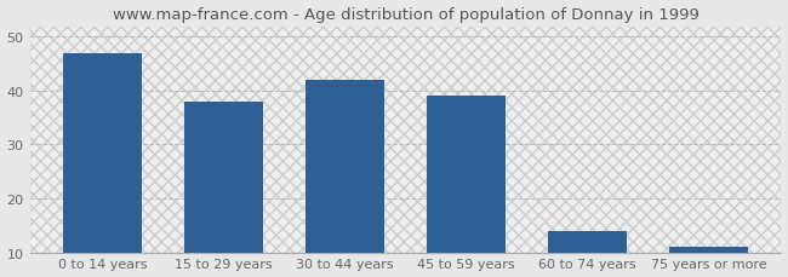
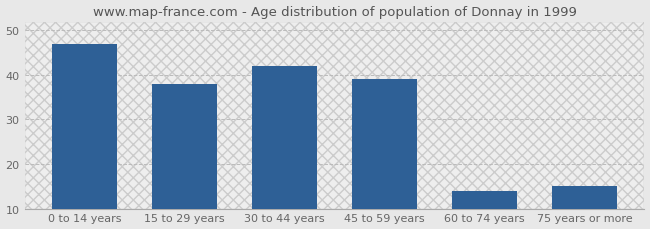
75 years or more: 11 -> 15
